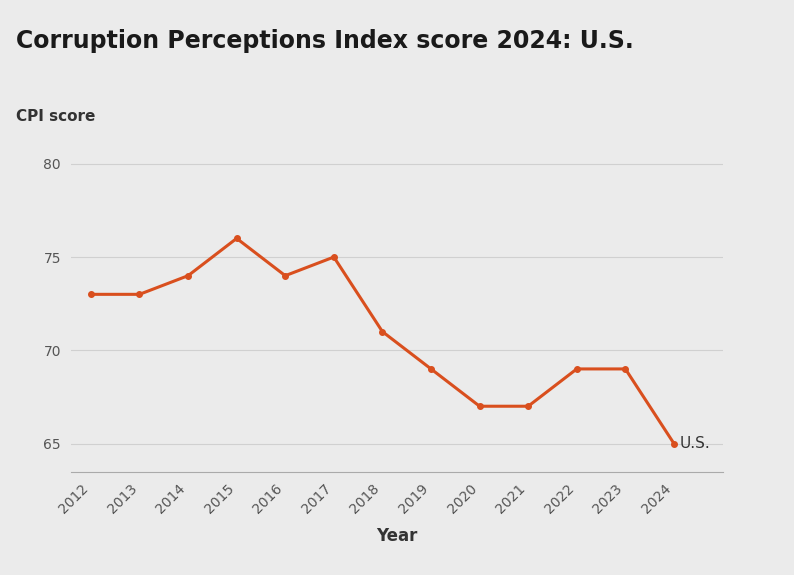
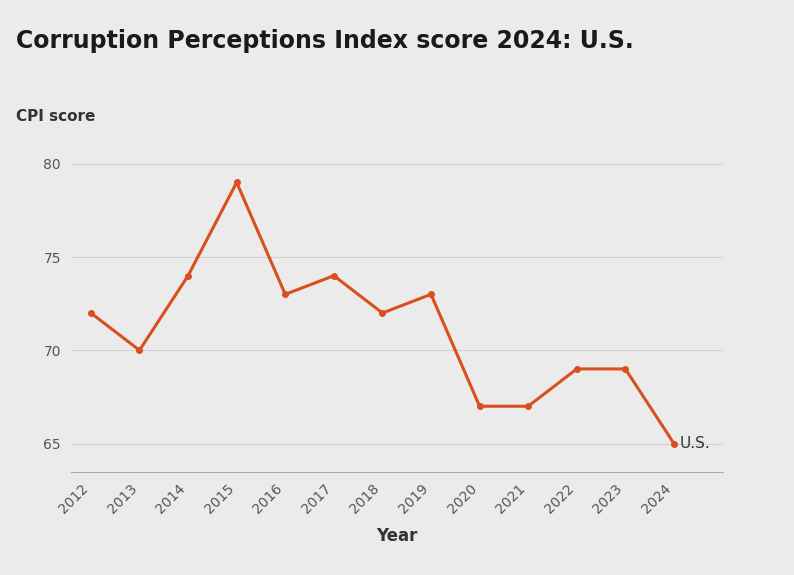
2012: 73 -> 72
2013: 73 -> 70
2015: 76 -> 79
2016: 74 -> 73
2017: 75 -> 74
2018: 71 -> 72
2019: 69 -> 73
